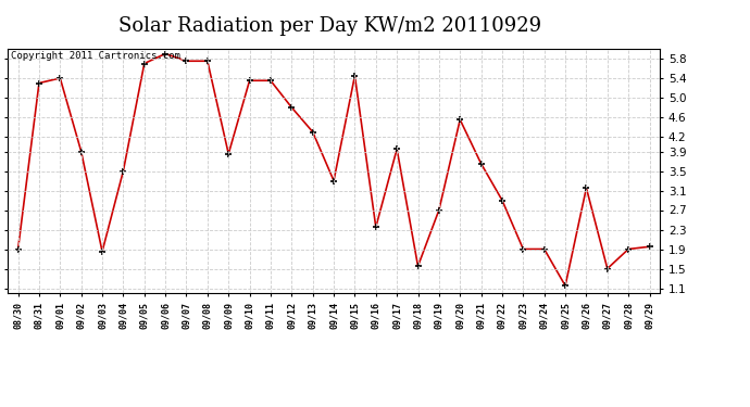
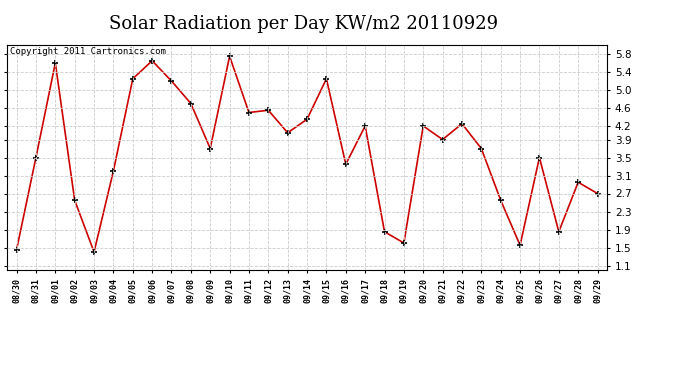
08/30: 1.90 -> 1.45
08/31: 5.30 -> 3.50
09/01: 5.40 -> 5.60
09/02: 3.90 -> 2.55
09/03: 1.85 -> 1.40
09/04: 3.50 -> 3.20
09/05: 5.70 -> 5.25
09/06: 5.90 -> 5.65
09/07: 5.75 -> 5.20
09/08: 5.75 -> 4.70
09/09: 3.85 -> 3.70
09/10: 5.35 -> 5.75
09/11: 5.35 -> 4.50
09/12: 4.80 -> 4.55
09/13: 4.30 -> 4.05
09/14: 3.30 -> 4.35
09/15: 5.45 -> 5.25
09/16: 2.35 -> 3.35
09/17: 3.95 -> 4.20
09/18: 1.55 -> 1.85
09/19: 2.70 -> 1.60
09/20: 4.55 -> 4.20
09/21: 3.65 -> 3.90
09/22: 2.90 -> 4.25
09/23: 1.90 -> 3.70
09/24: 1.90 -> 2.55
09/25: 1.15 -> 1.55
09/26: 3.15 -> 3.50
09/27: 1.50 -> 1.85
09/28: 1.90 -> 2.95
09/29: 1.95 -> 2.70
